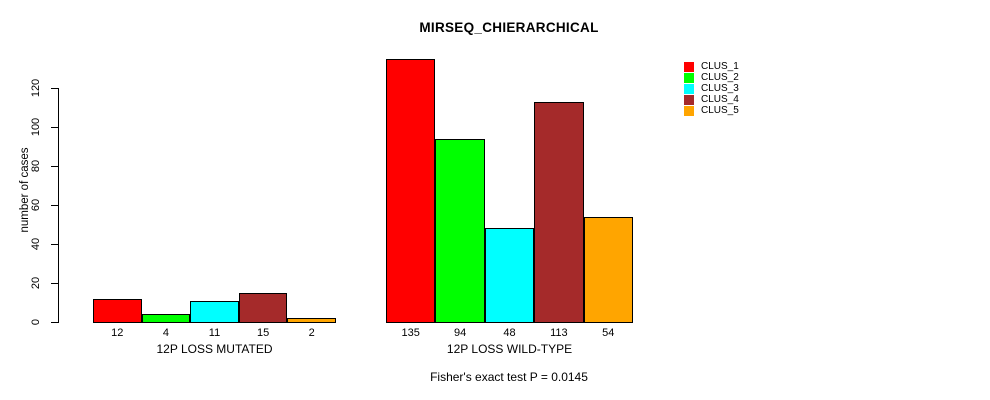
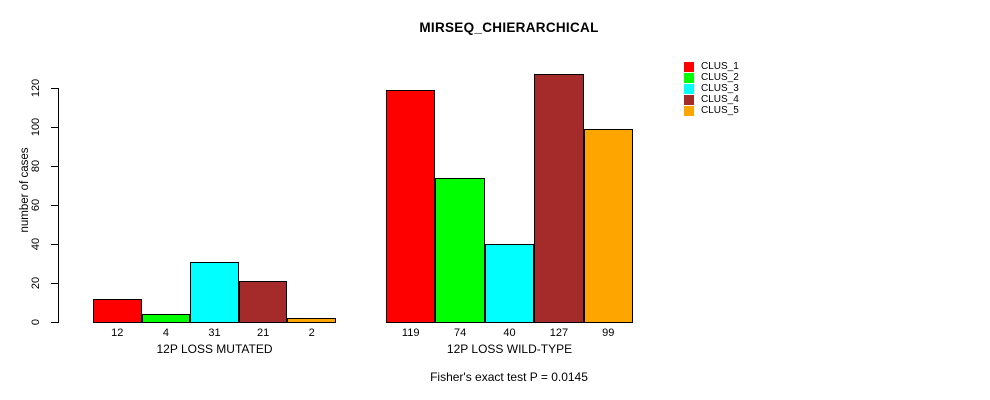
CLUS_3/12P LOSS MUTATED: 11 -> 31
CLUS_4/12P LOSS MUTATED: 15 -> 21
CLUS_1/12P LOSS WILD-TYPE: 135 -> 119
CLUS_2/12P LOSS WILD-TYPE: 94 -> 74
CLUS_3/12P LOSS WILD-TYPE: 48 -> 40
CLUS_4/12P LOSS WILD-TYPE: 113 -> 127
CLUS_5/12P LOSS WILD-TYPE: 54 -> 99
